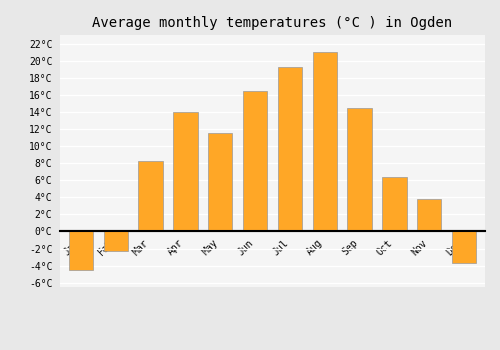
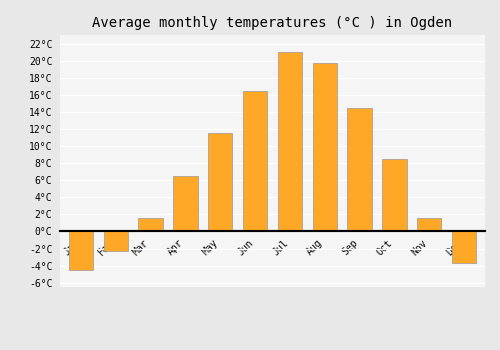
Mar: 8.2°C -> 1.6°C
Apr: 14.0°C -> 6.5°C
Jul: 19.2°C -> 21.0°C
Aug: 21.0°C -> 19.7°C
Oct: 6.4°C -> 8.5°C
Nov: 3.8°C -> 1.6°C
